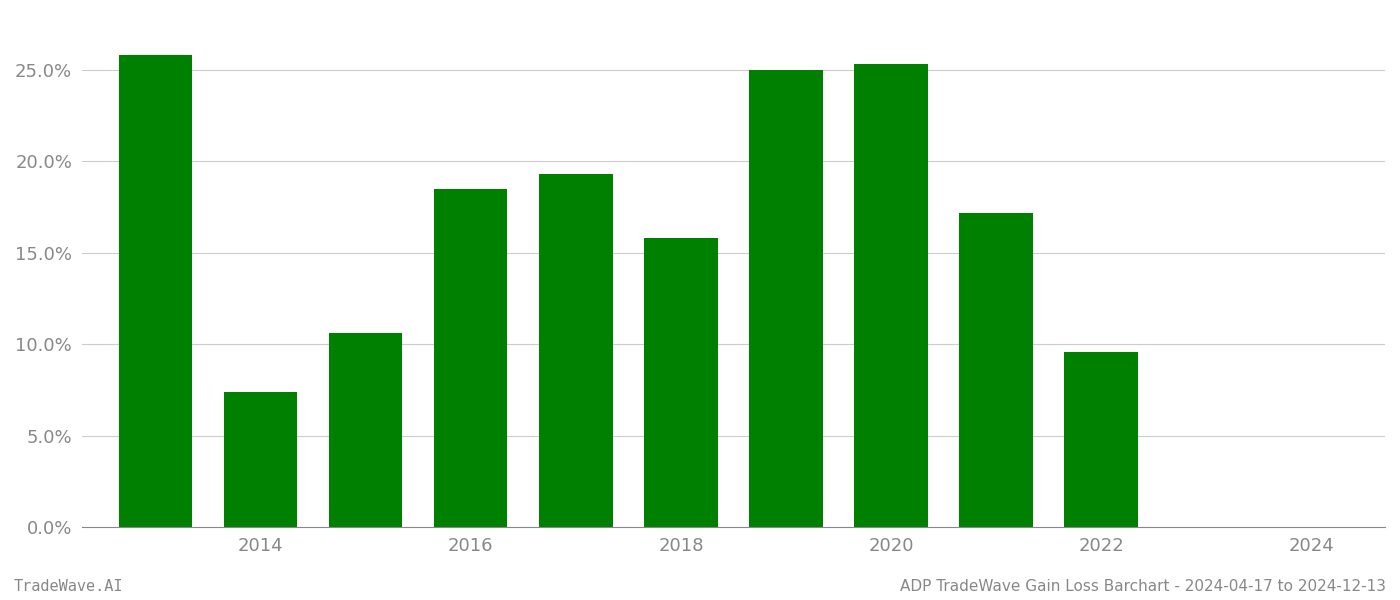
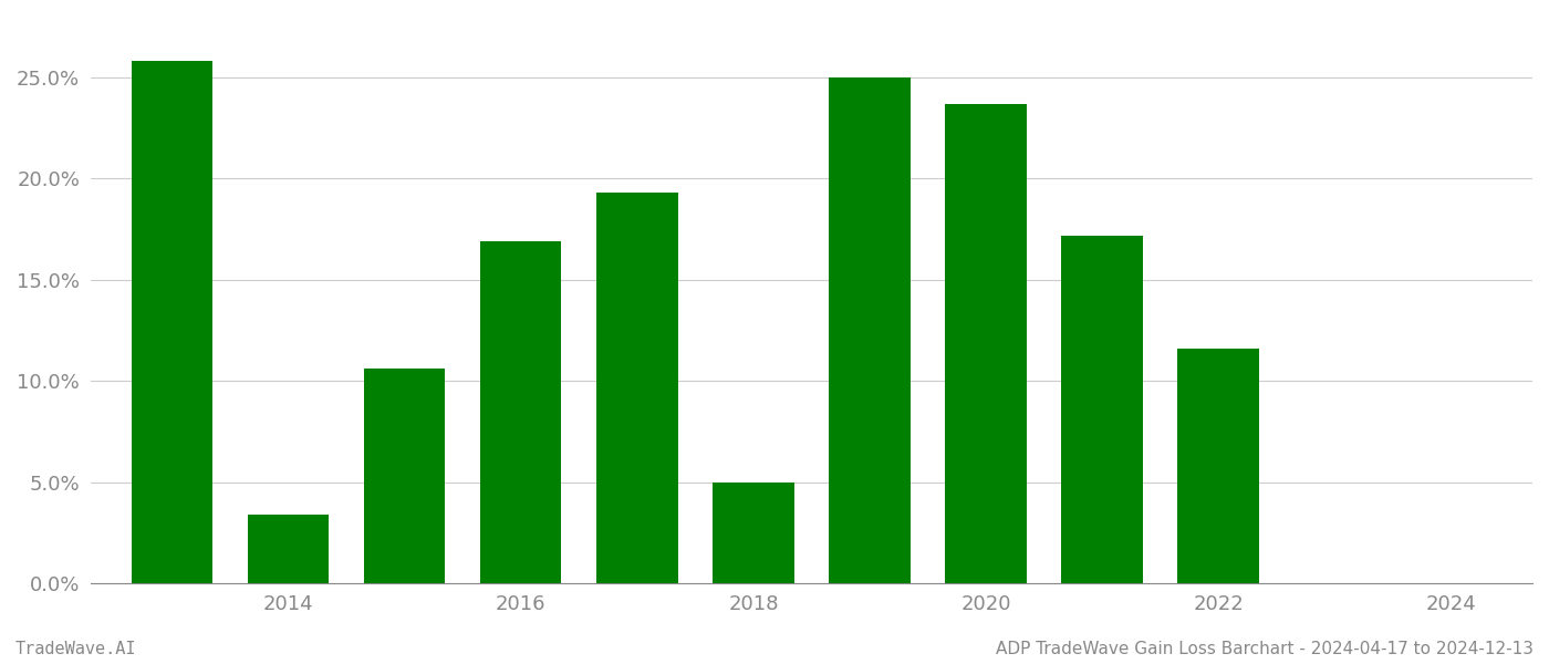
2014: 7.4% -> 3.4%
2016: 18.5% -> 16.9%
2018: 15.8% -> 5.0%
2020: 25.3% -> 23.7%
2022: 9.6% -> 11.6%
